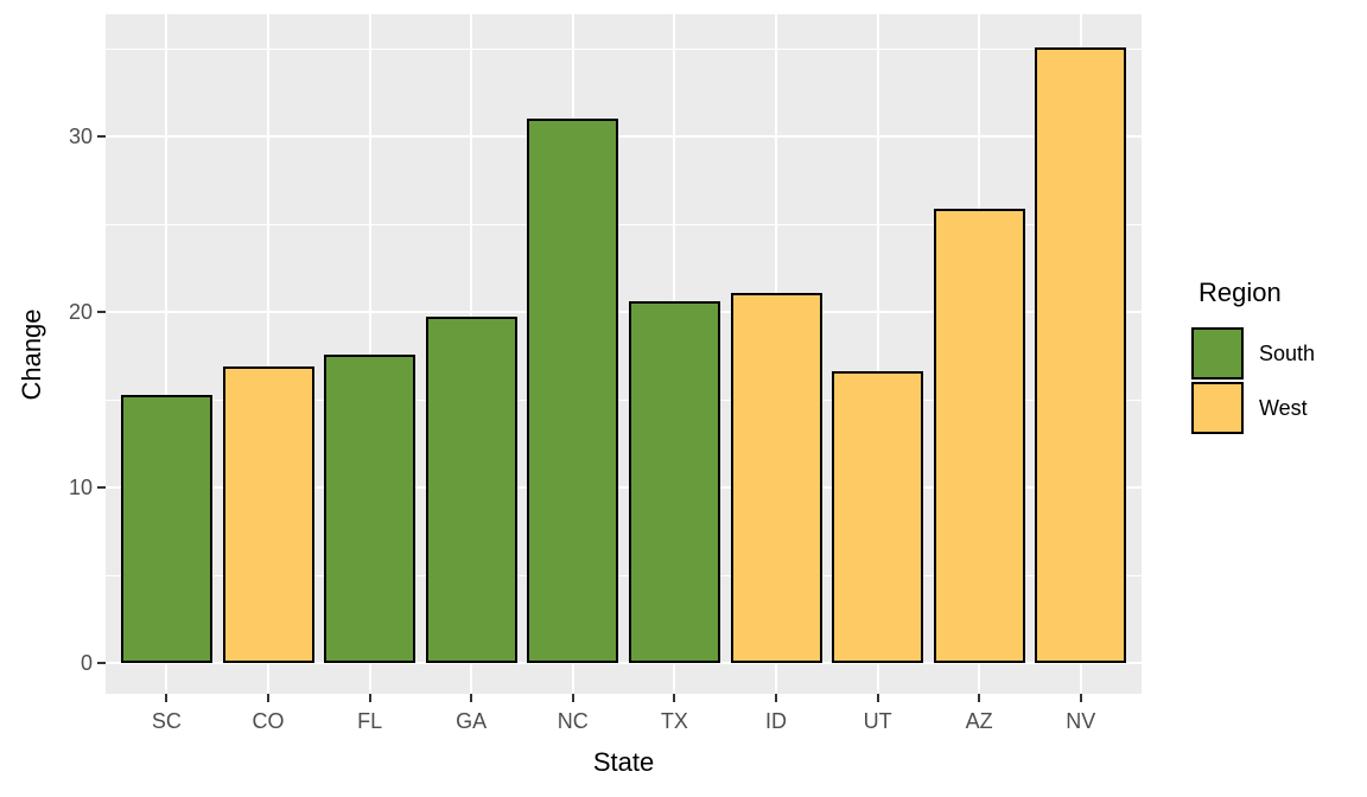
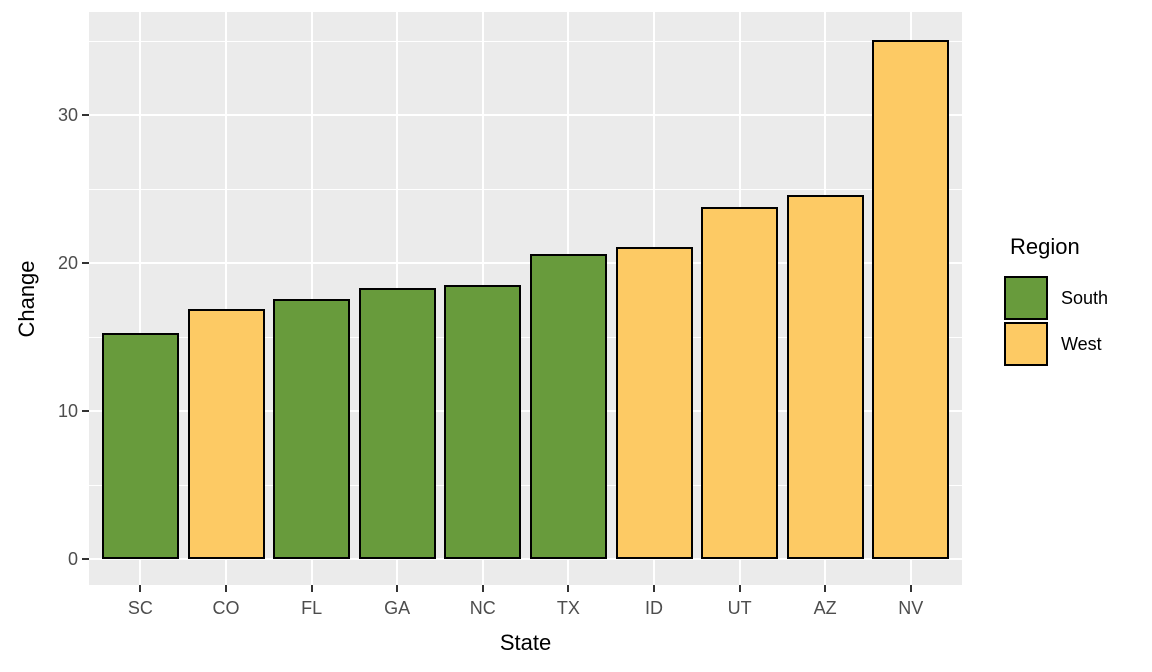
GA: 19.7 -> 18.3
NC: 31.0 -> 18.5
UT: 16.6 -> 23.8
AZ: 25.9 -> 24.6
